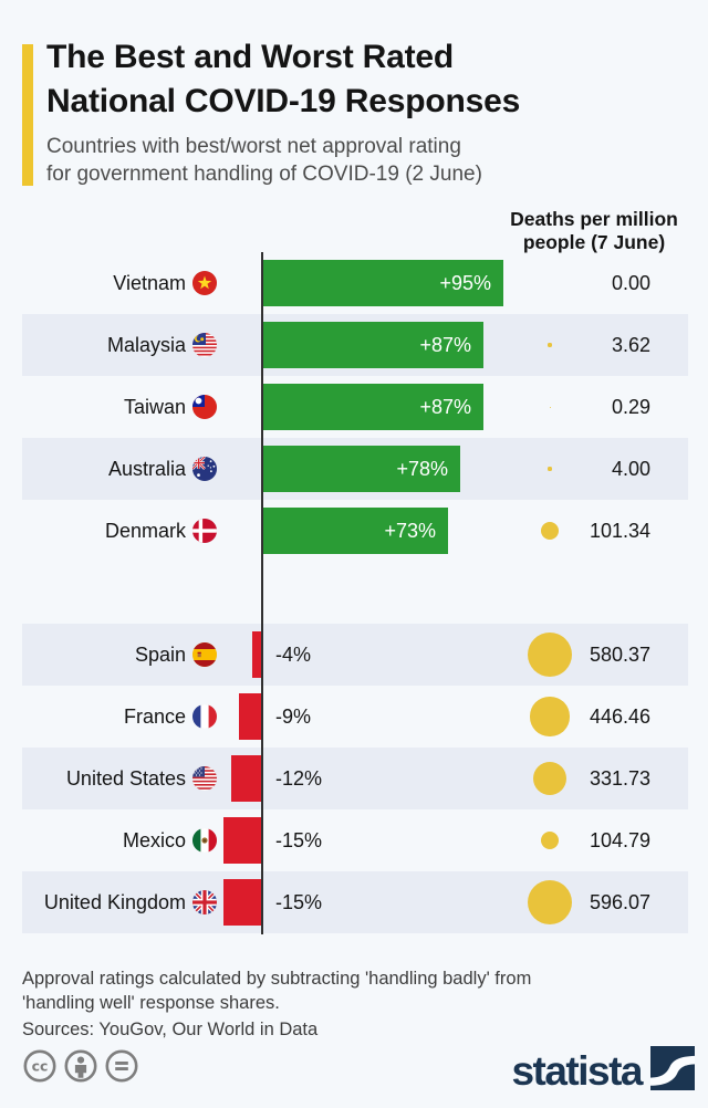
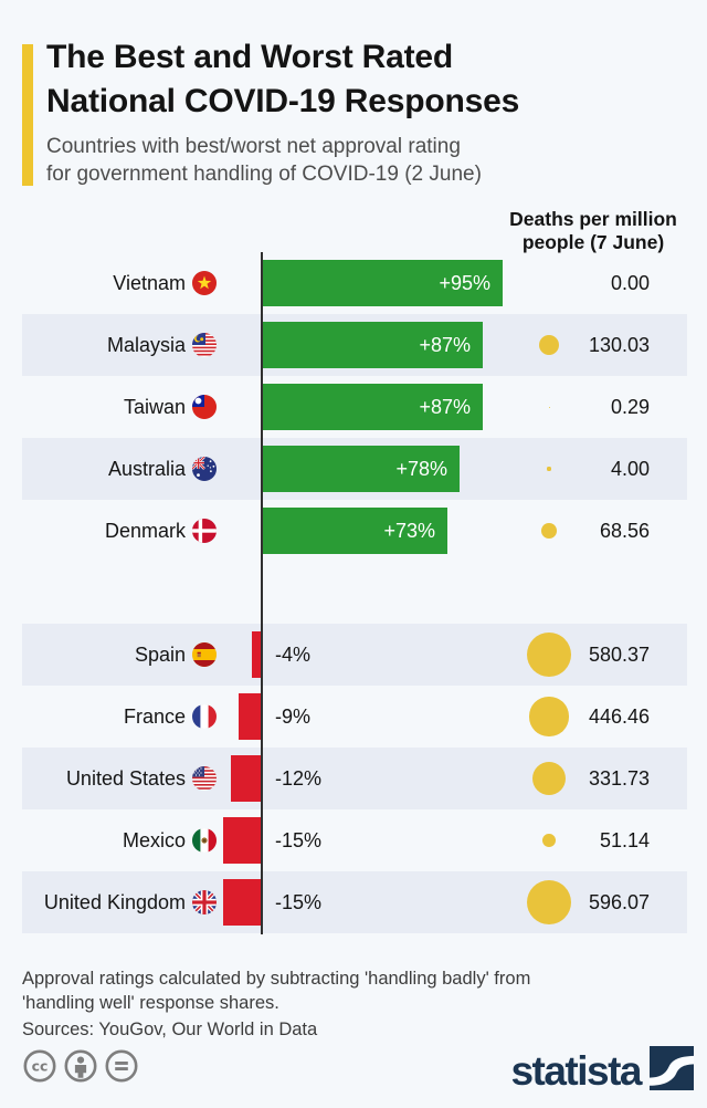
Deaths per million people (7 June)/Malaysia: 3.62 -> 130.03
Deaths per million people (7 June)/Denmark: 101.34 -> 68.56
Deaths per million people (7 June)/Mexico: 104.79 -> 51.14
